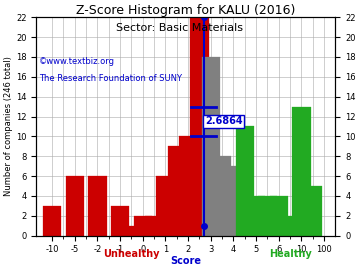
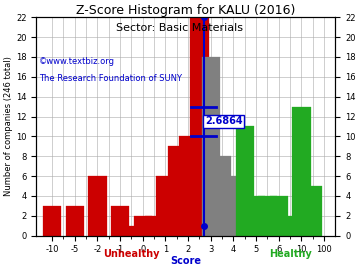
-5: 6 -> 3
4: 7 -> 6
